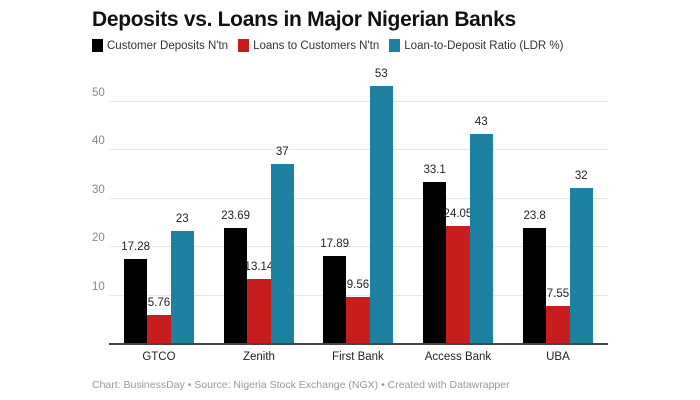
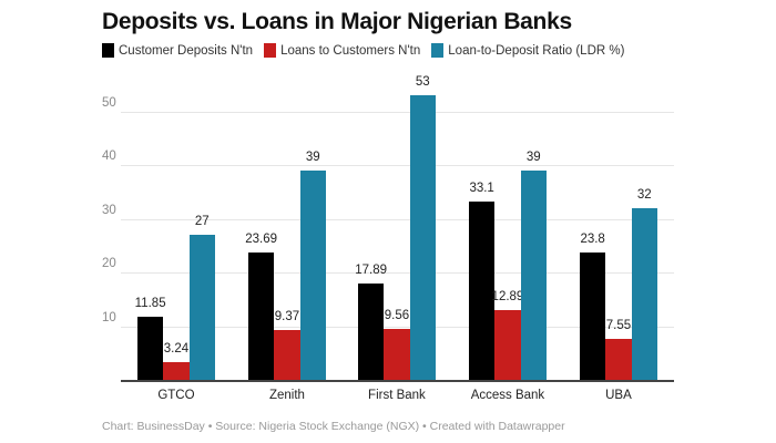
Customer Deposits N'tn/GTCO: 17.28 -> 11.85
Loans to Customers N'tn/GTCO: 5.76 -> 3.24
Loan-to-Deposit Ratio (LDR %)/GTCO: 23 -> 27
Loans to Customers N'tn/Zenith: 13.14 -> 9.37
Loan-to-Deposit Ratio (LDR %)/Zenith: 37 -> 39
Loans to Customers N'tn/Access Bank: 24.05 -> 12.89
Loan-to-Deposit Ratio (LDR %)/Access Bank: 43 -> 39
